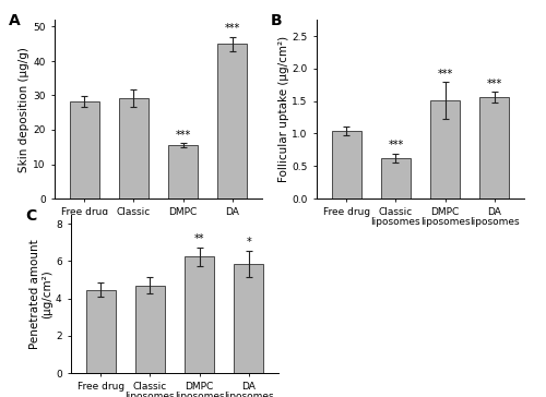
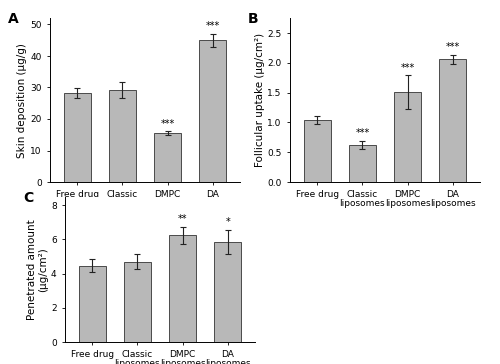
DA liposomes: 1.56 -> 2.06
